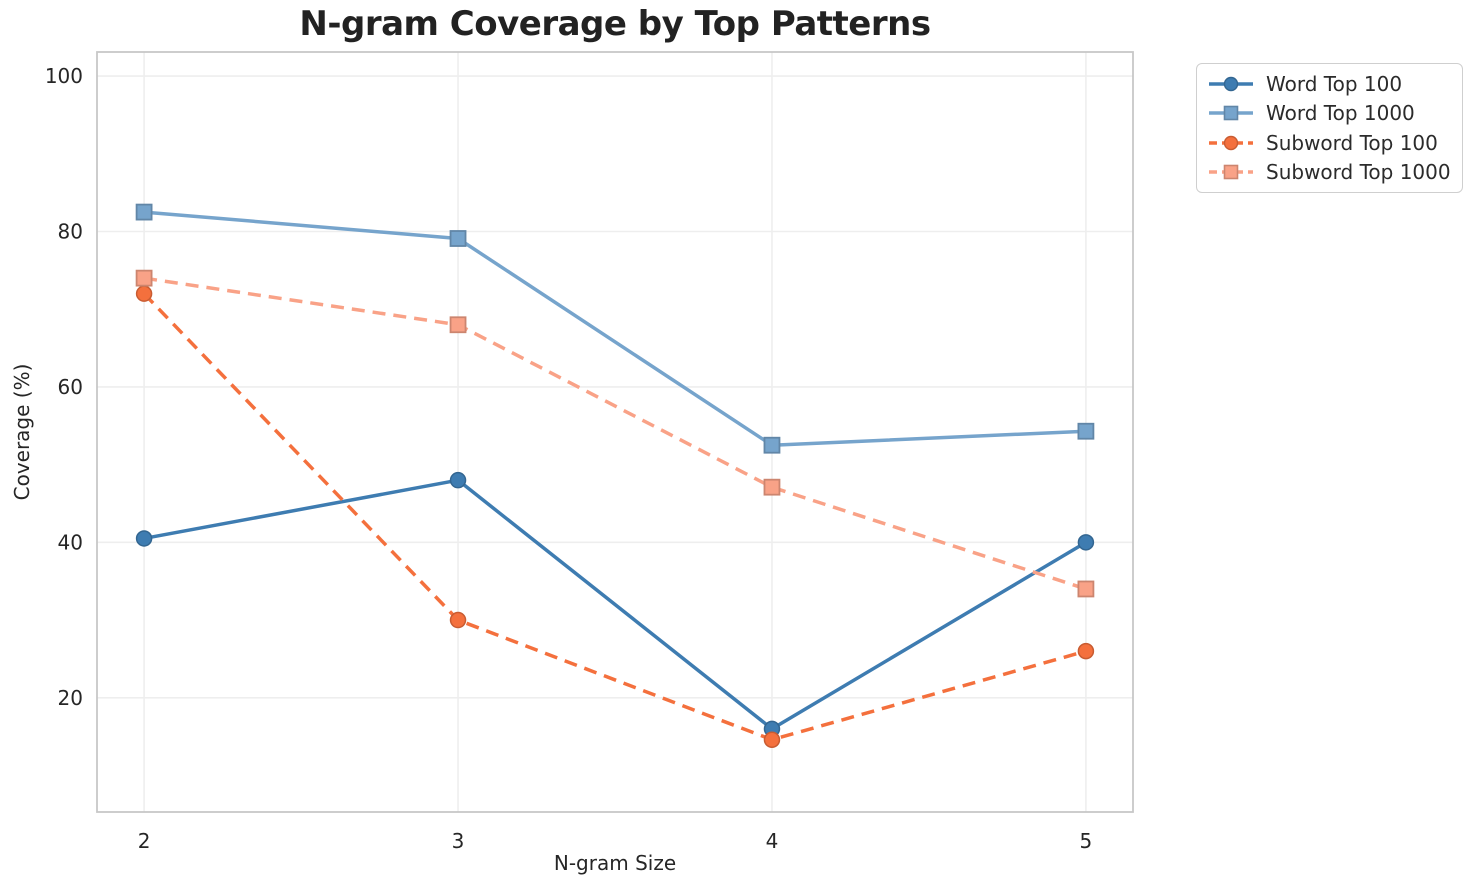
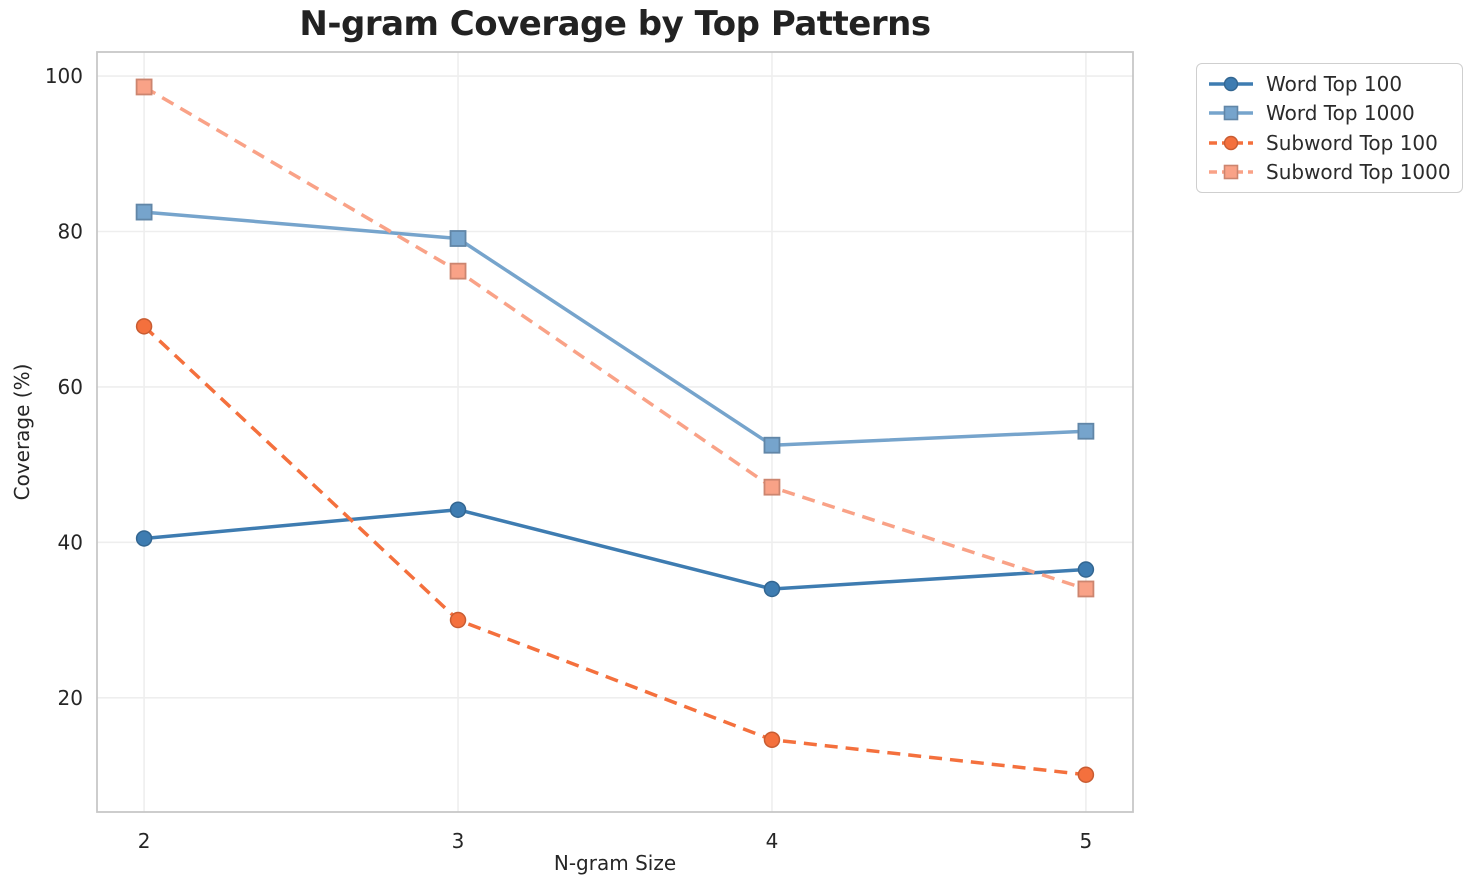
Subword Top 100/2: 72 -> 68
Subword Top 1000/2: 74 -> 99
Word Top 100/3: 48 -> 44
Subword Top 1000/3: 68 -> 75
Word Top 100/4: 16 -> 34
Word Top 100/5: 40 -> 36
Subword Top 100/5: 26 -> 10
